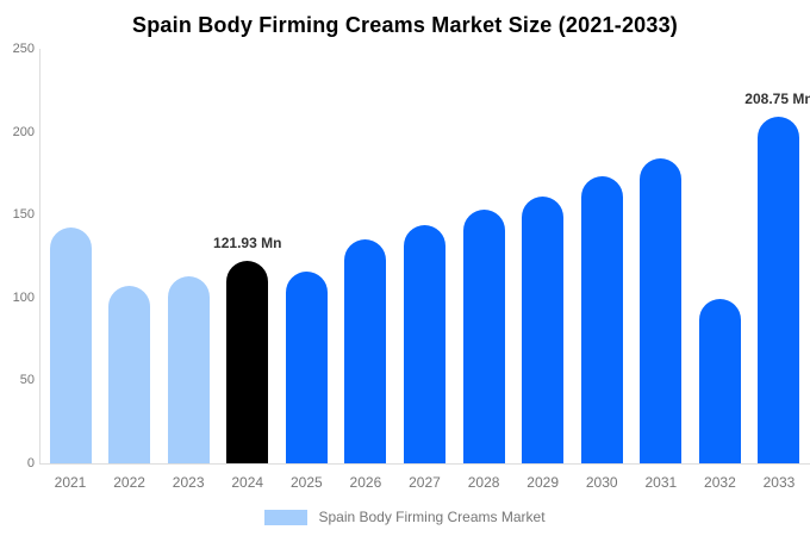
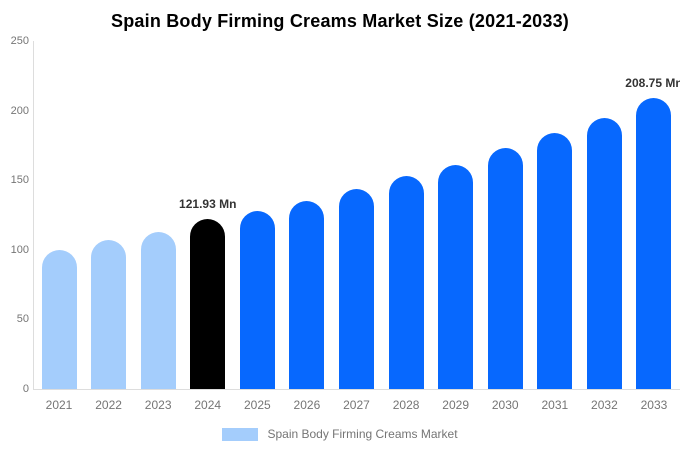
2021: 142 -> 100
2025: 116 -> 128
2032: 99 -> 195
